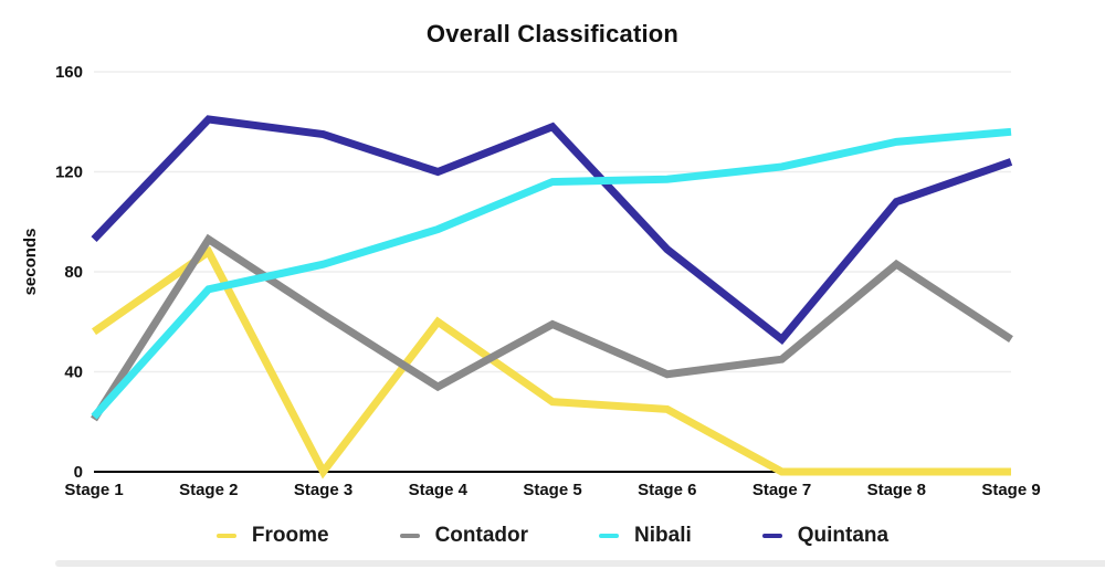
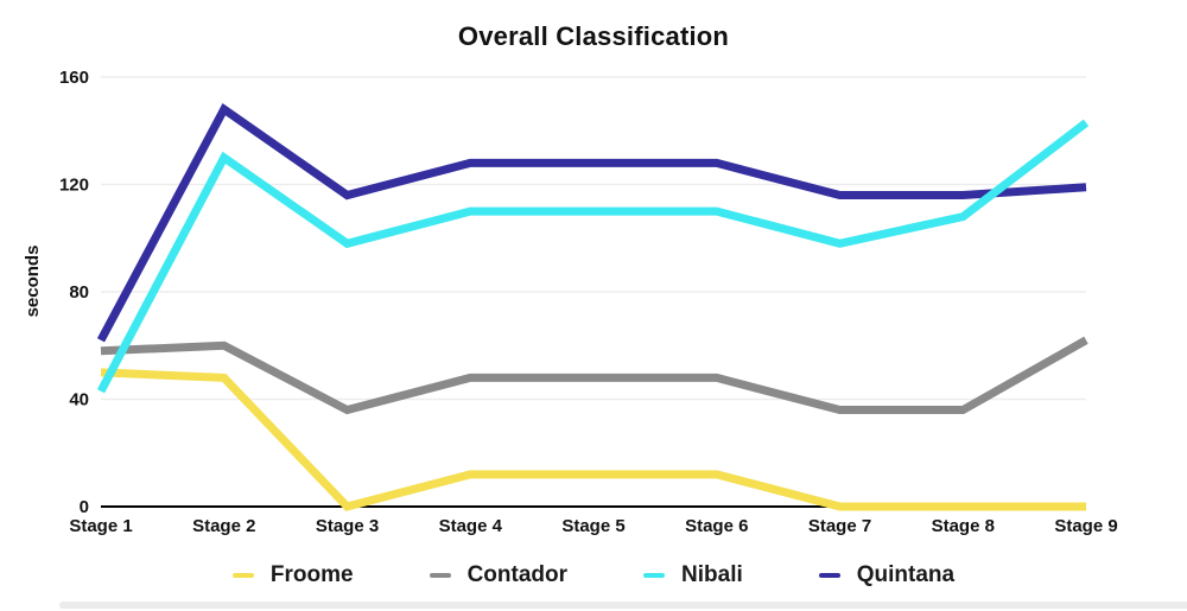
Froome/Stage 1: 56 -> 50
Contador/Stage 1: 21 -> 58
Nibali/Stage 1: 22 -> 43
Quintana/Stage 1: 93 -> 62
Froome/Stage 2: 88 -> 48
Contador/Stage 2: 93 -> 60
Nibali/Stage 2: 73 -> 130
Quintana/Stage 2: 141 -> 148
Contador/Stage 3: 63 -> 36
Nibali/Stage 3: 83 -> 98
Quintana/Stage 3: 135 -> 116
Froome/Stage 4: 60 -> 12
Contador/Stage 4: 34 -> 48
Nibali/Stage 4: 97 -> 110
Quintana/Stage 4: 120 -> 128
Froome/Stage 5: 28 -> 12
Contador/Stage 5: 59 -> 48
Nibali/Stage 5: 116 -> 110
Quintana/Stage 5: 138 -> 128
Froome/Stage 6: 25 -> 12
Contador/Stage 6: 39 -> 48
Nibali/Stage 6: 117 -> 110
Quintana/Stage 6: 89 -> 128
Contador/Stage 7: 45 -> 36
Nibali/Stage 7: 122 -> 98
Quintana/Stage 7: 53 -> 116
Contador/Stage 8: 83 -> 36
Nibali/Stage 8: 132 -> 108
Quintana/Stage 8: 108 -> 116
Contador/Stage 9: 53 -> 62
Nibali/Stage 9: 136 -> 143
Quintana/Stage 9: 124 -> 119
